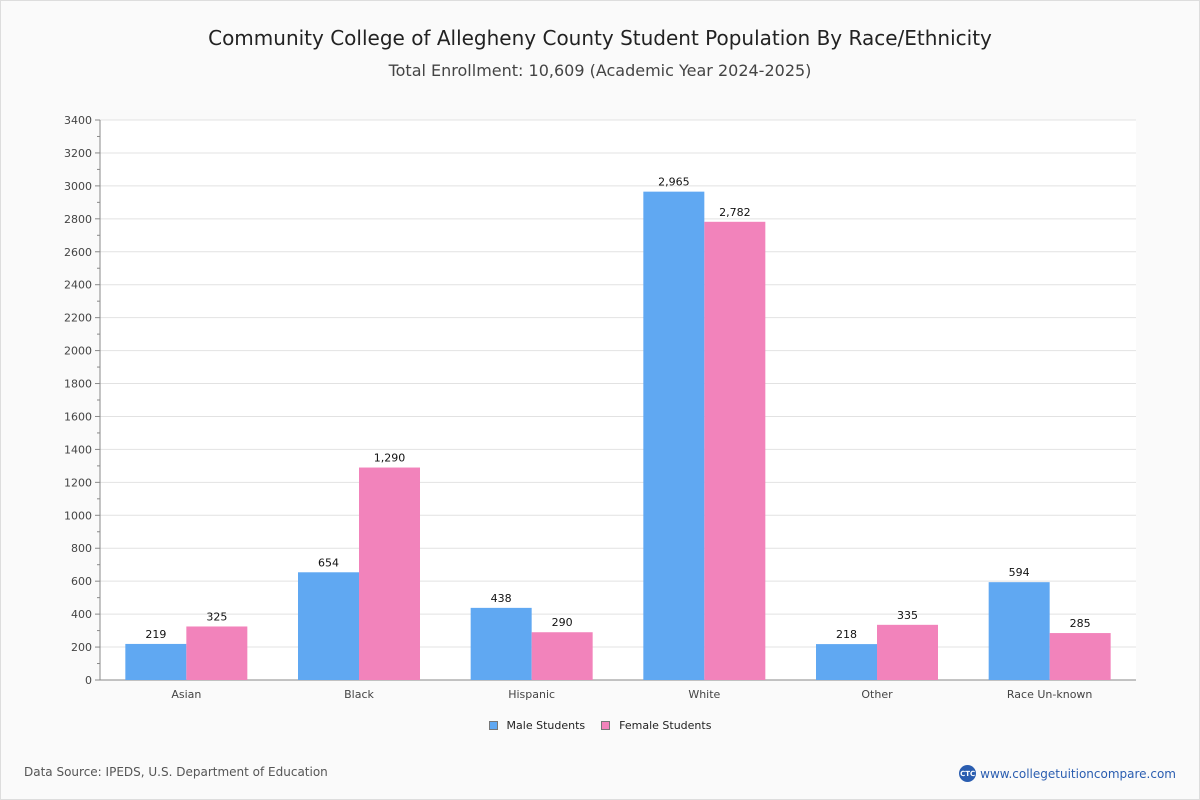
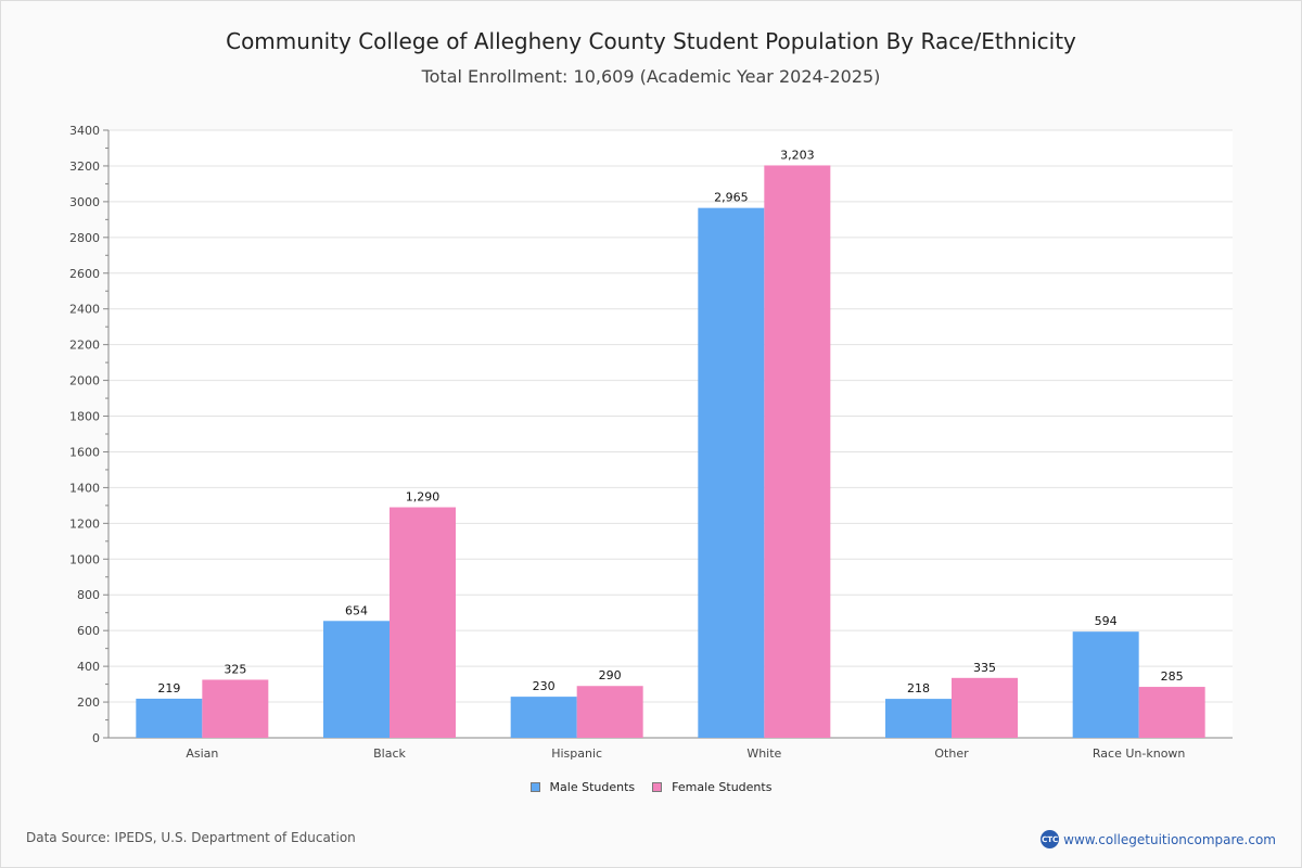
Male Students/Hispanic: 438 -> 230
Female Students/White: 2,782 -> 3,203
